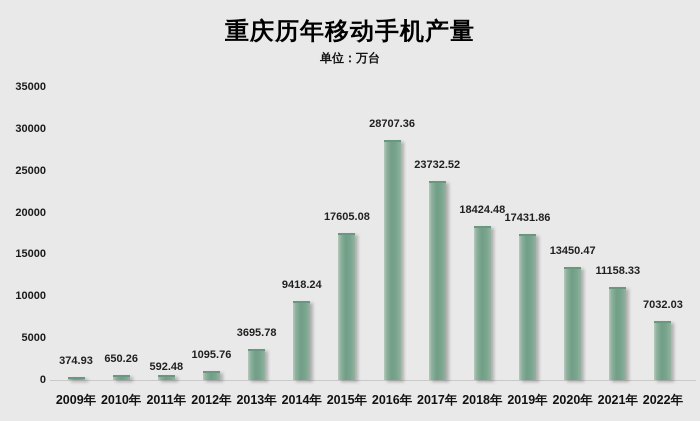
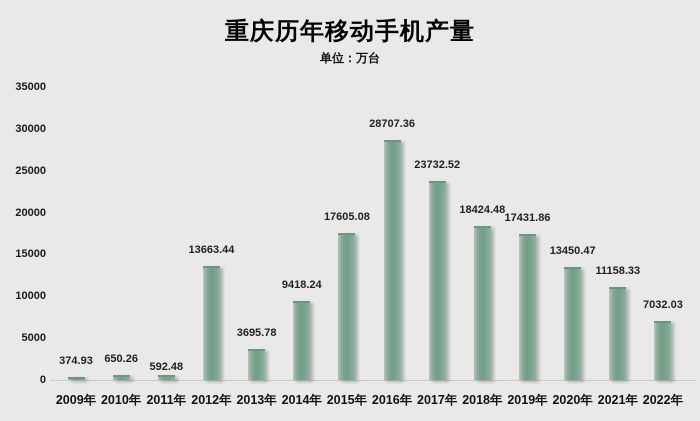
2012年: 1095.76 -> 13663.44
